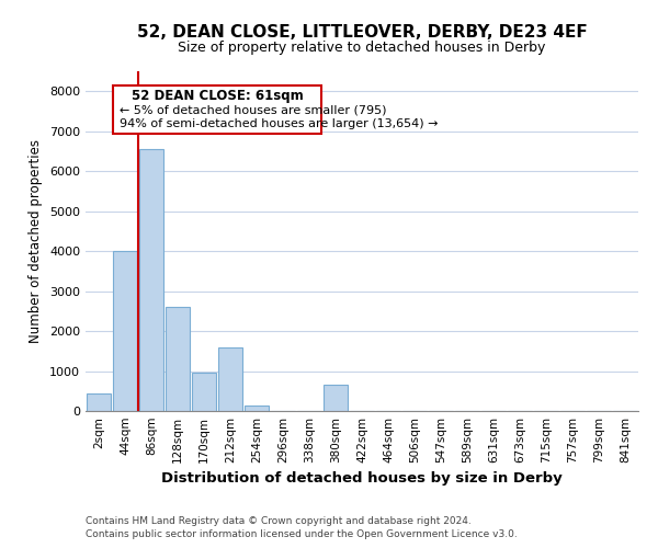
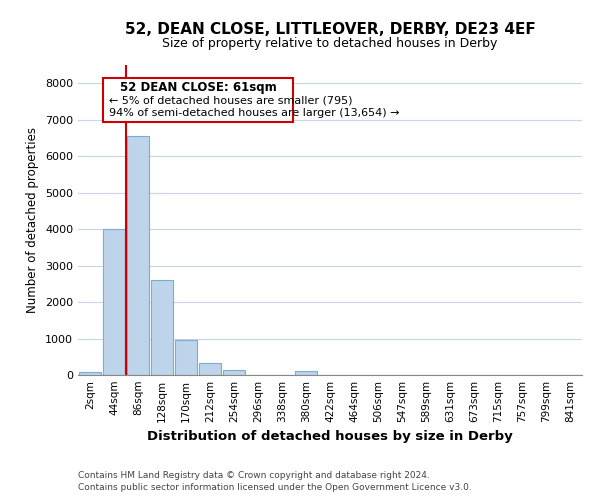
2sqm: 450 -> 80
212sqm: 1600 -> 330
380sqm: 650 -> 100
